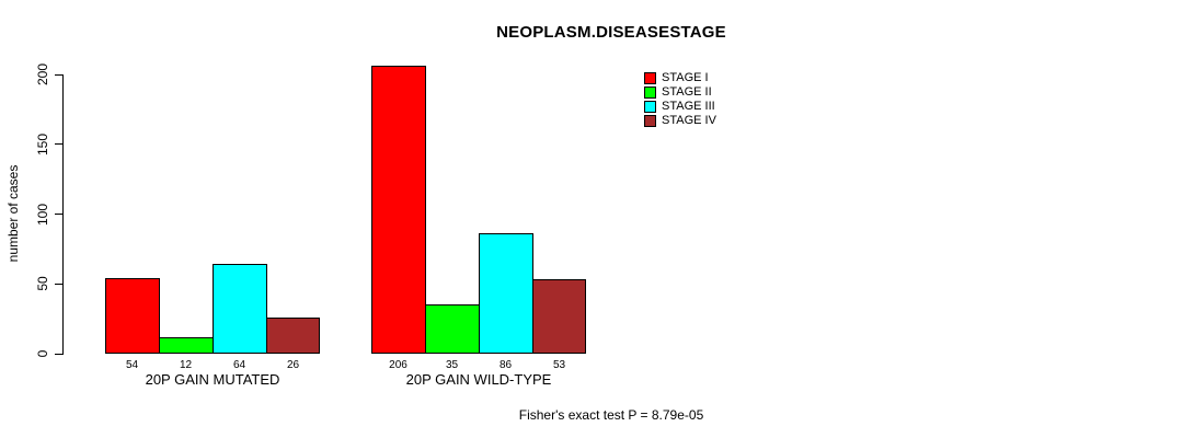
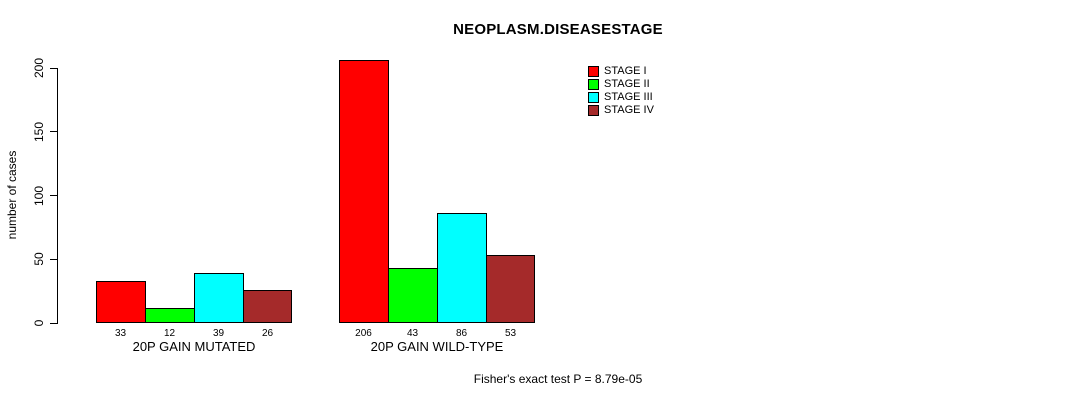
STAGE I/20P GAIN MUTATED: 54 -> 33
STAGE III/20P GAIN MUTATED: 64 -> 39
STAGE II/20P GAIN WILD-TYPE: 35 -> 43
